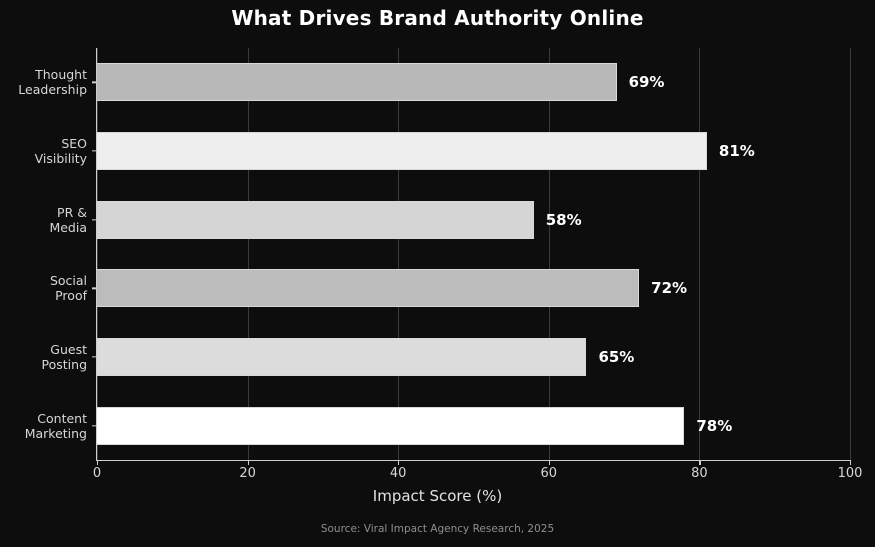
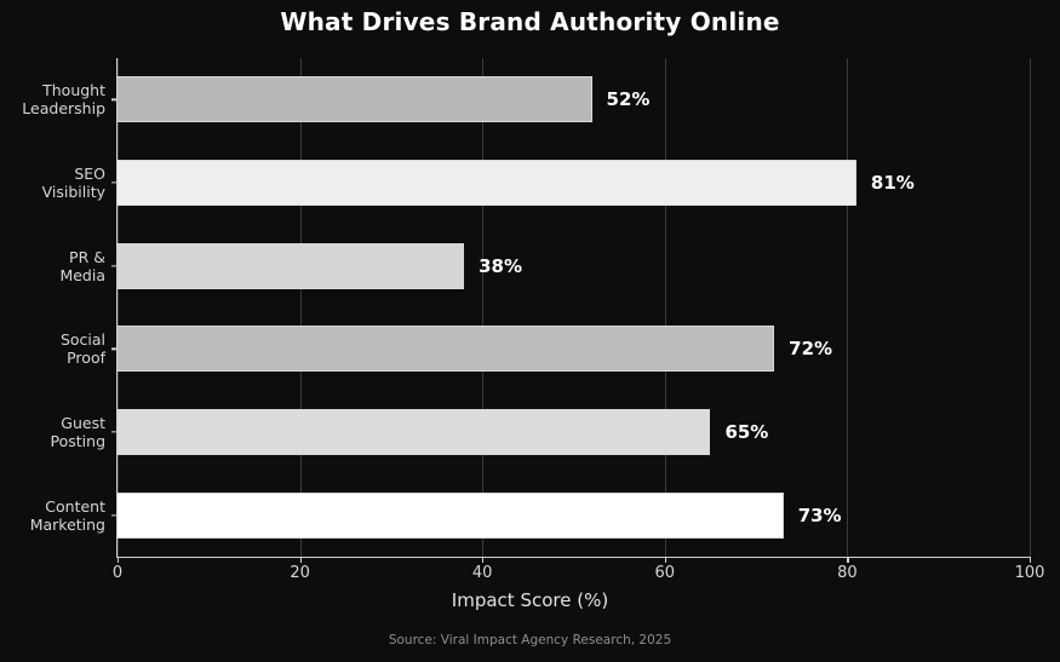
Thought Leadership: 69% -> 52%
PR & Media: 58% -> 38%
Content Marketing: 78% -> 73%
